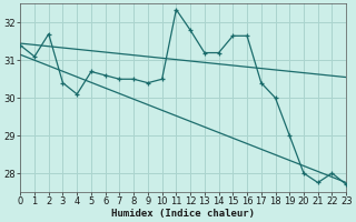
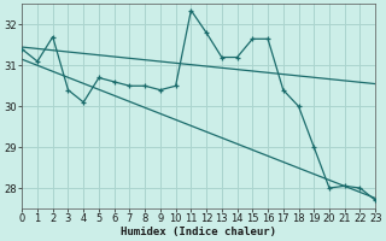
21: 27.75 -> 28.05
